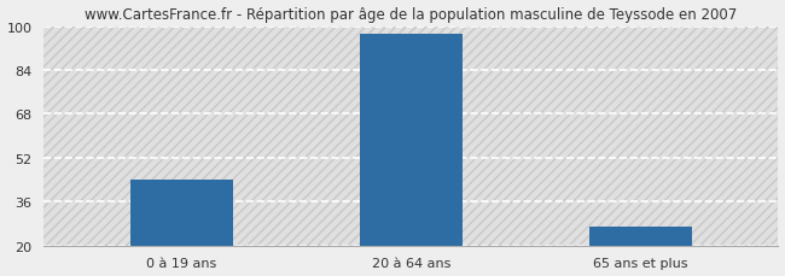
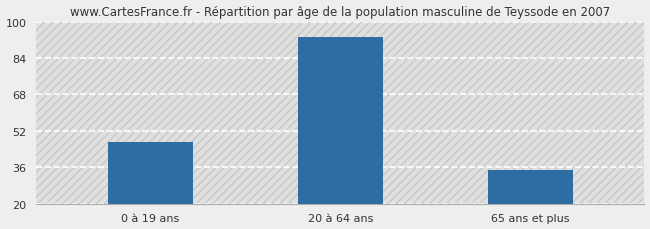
0 à 19 ans: 44 -> 47
20 à 64 ans: 97 -> 93
65 ans et plus: 27 -> 35
